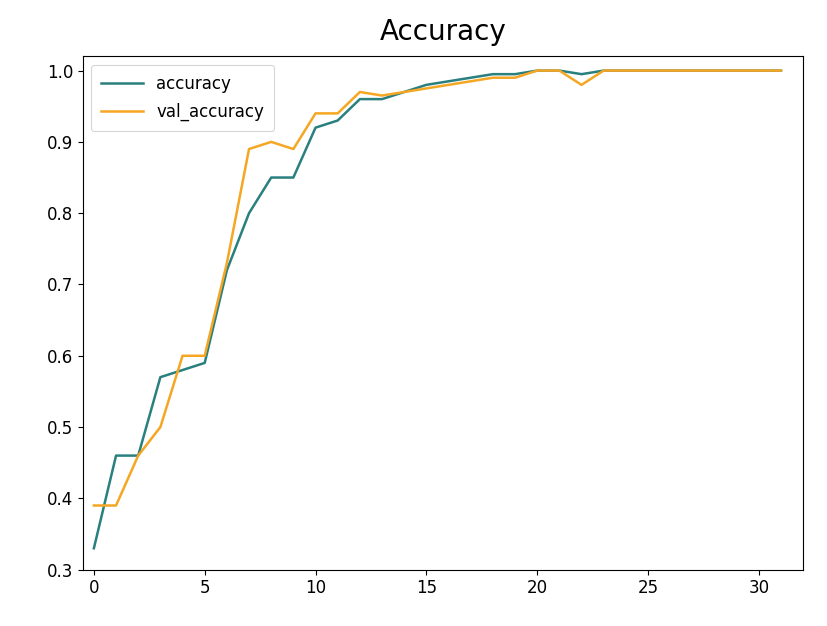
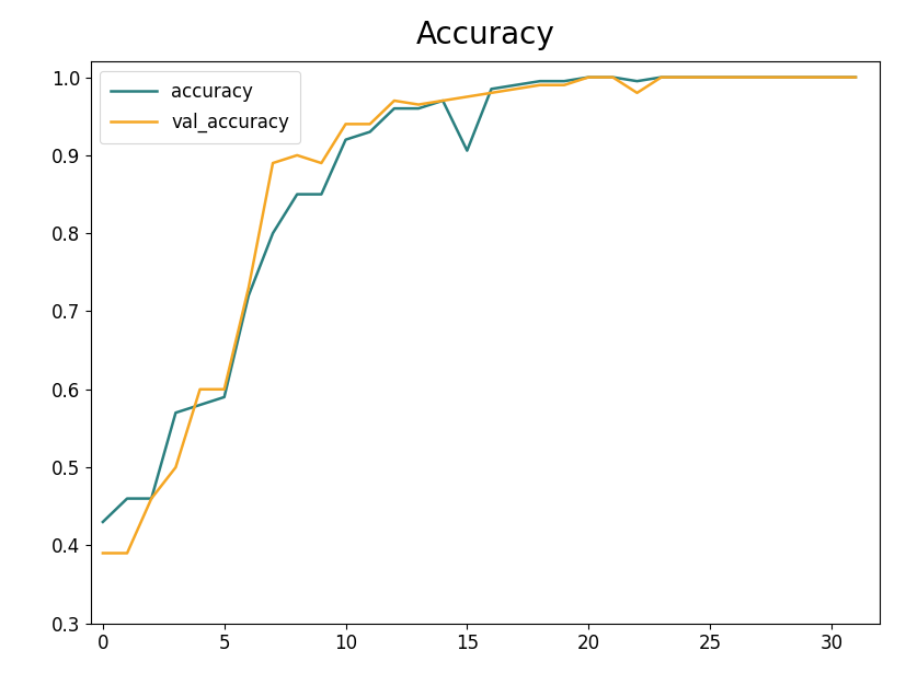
accuracy/0: 0.330 -> 0.430
accuracy/15: 0.980 -> 0.906
